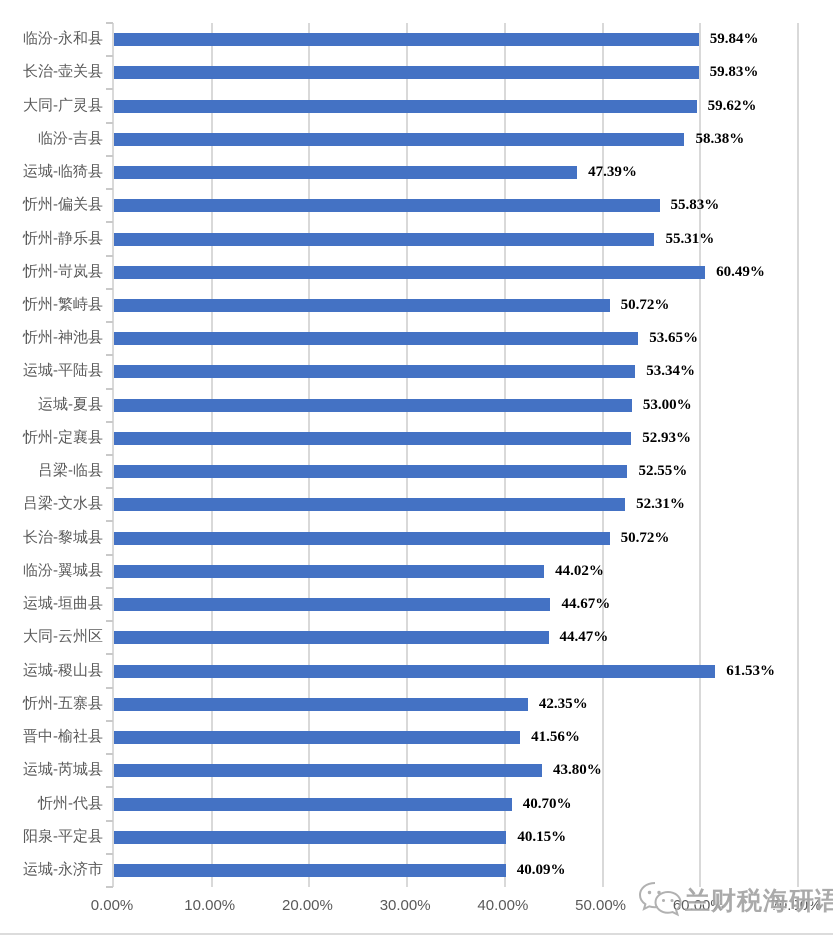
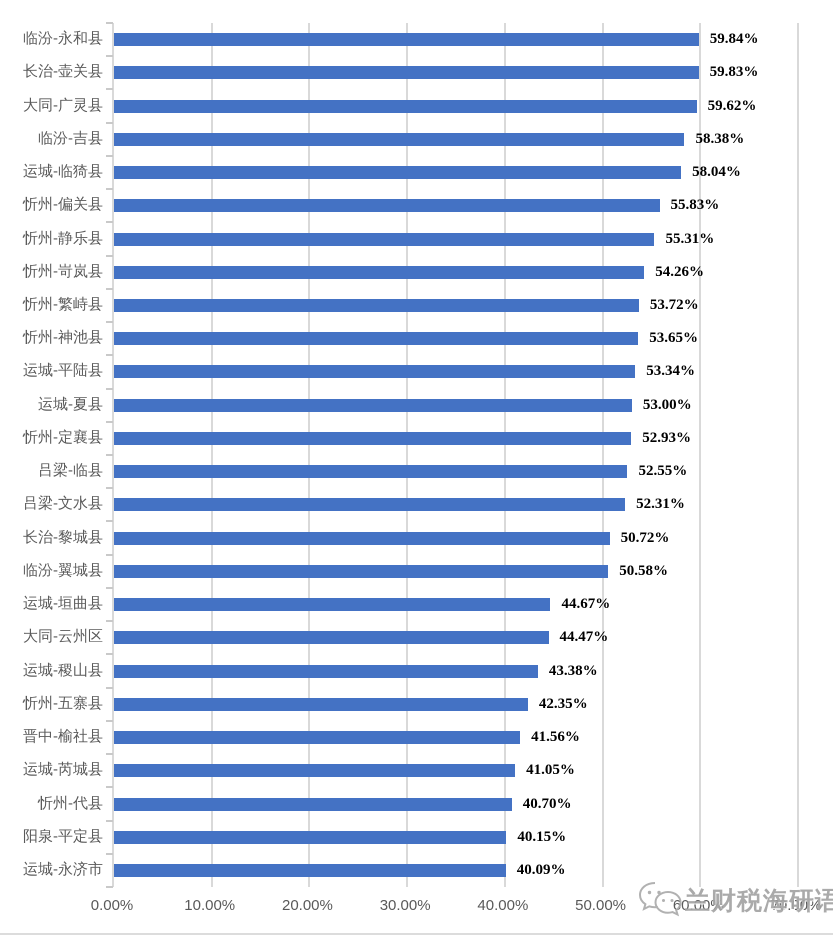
运城-临猗县: 47.39% -> 58.04%
忻州-岢岚县: 60.49% -> 54.26%
忻州-繁峙县: 50.72% -> 53.72%
临汾-翼城县: 44.02% -> 50.58%
运城-稷山县: 61.53% -> 43.38%
运城-芮城县: 43.80% -> 41.05%
